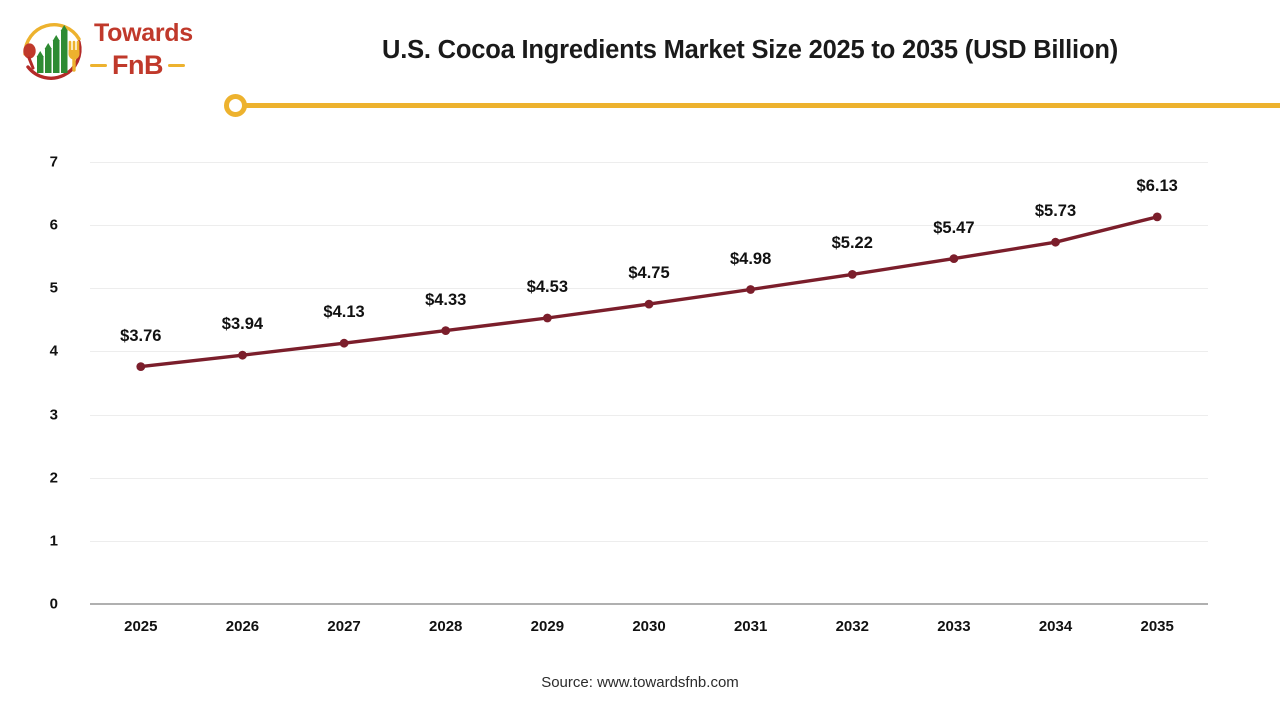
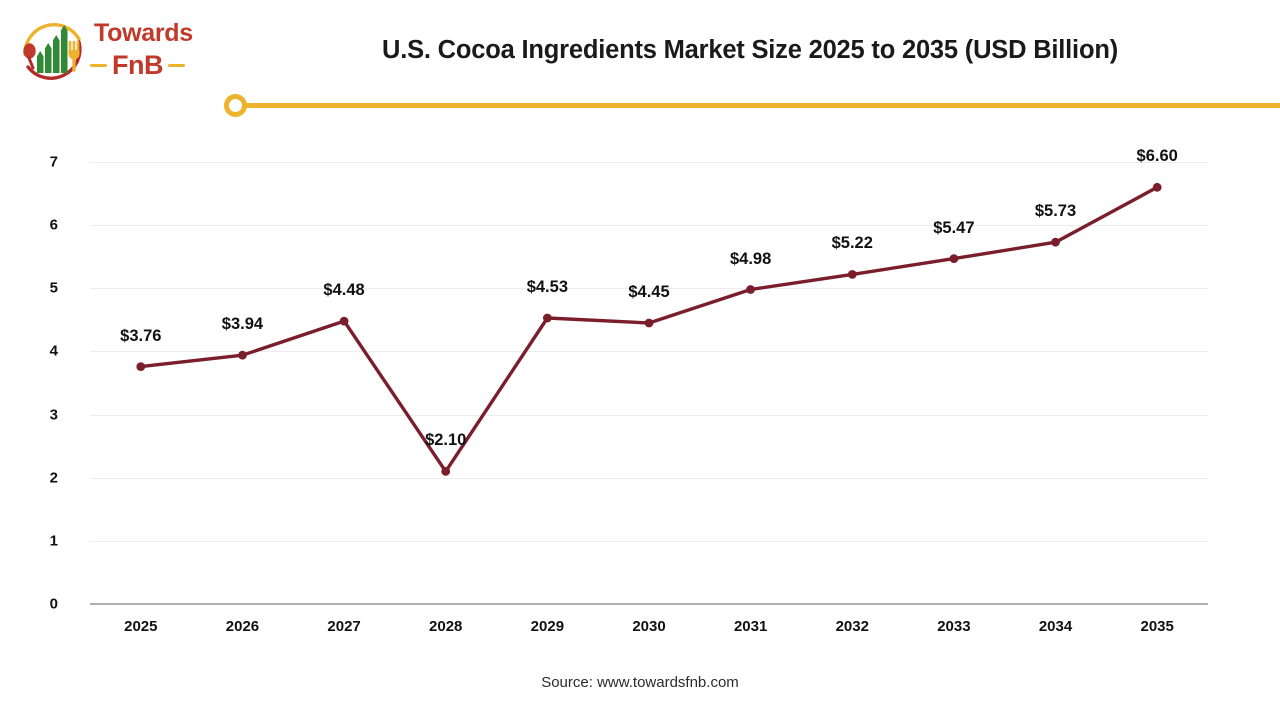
2027: $4.13 -> $4.48
2028: $4.33 -> $2.10
2030: $4.75 -> $4.45
2035: $6.13 -> $6.60
